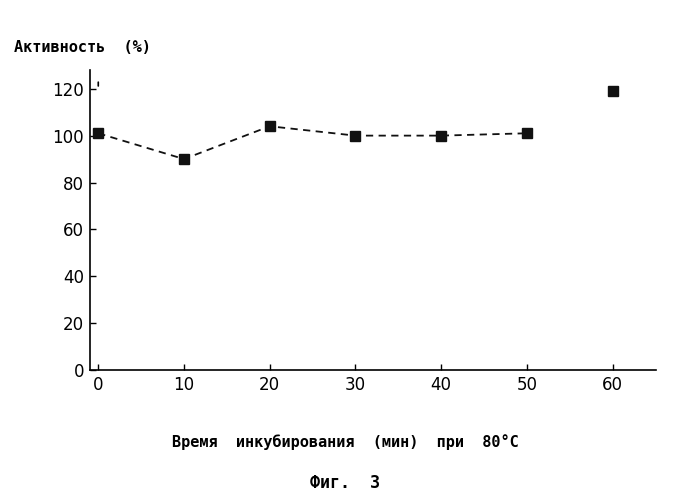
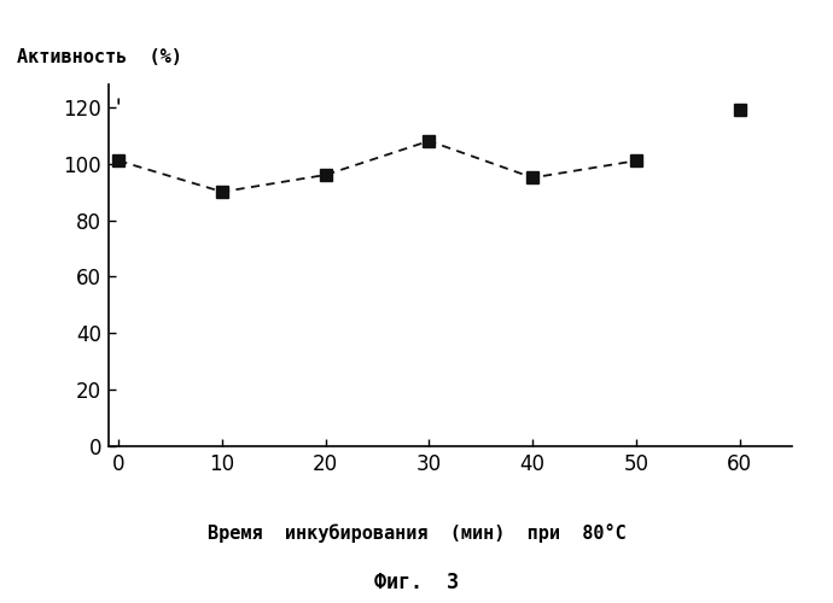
20: 104 -> 96
30: 100 -> 108
40: 100 -> 95
